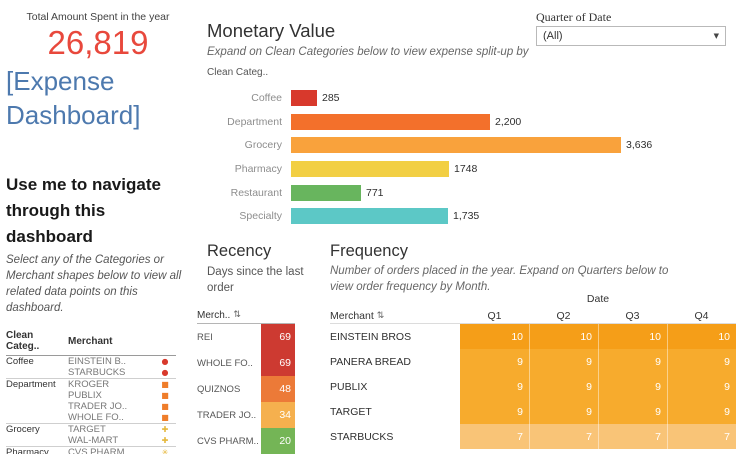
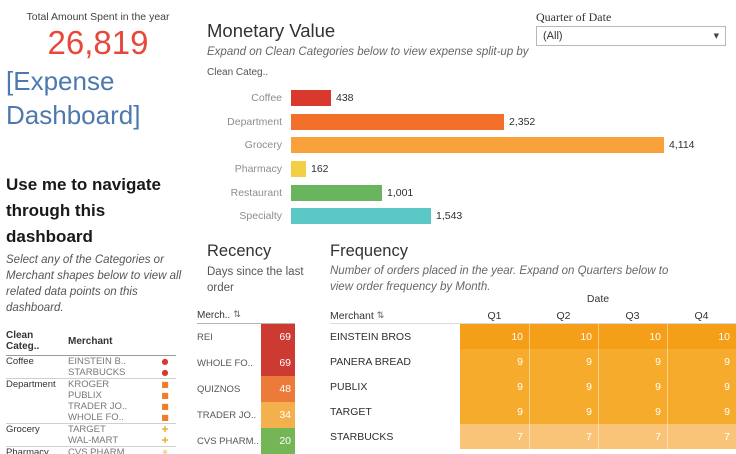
Monetary Value/Coffee: 285 -> 438
Monetary Value/Department: 2,200 -> 2,352
Monetary Value/Grocery: 3,636 -> 4,114
Monetary Value/Pharmacy: 1748 -> 162
Monetary Value/Restaurant: 771 -> 1,001
Monetary Value/Specialty: 1,735 -> 1,543
